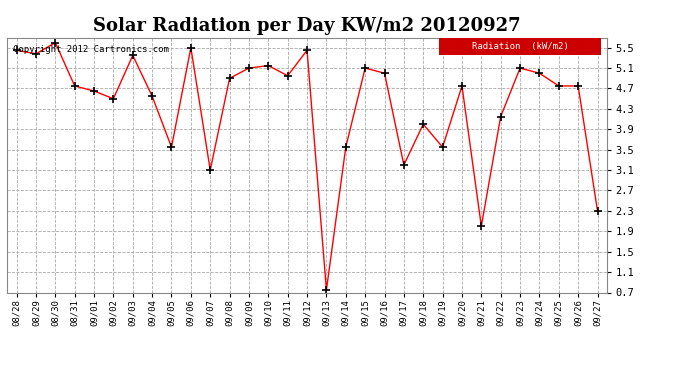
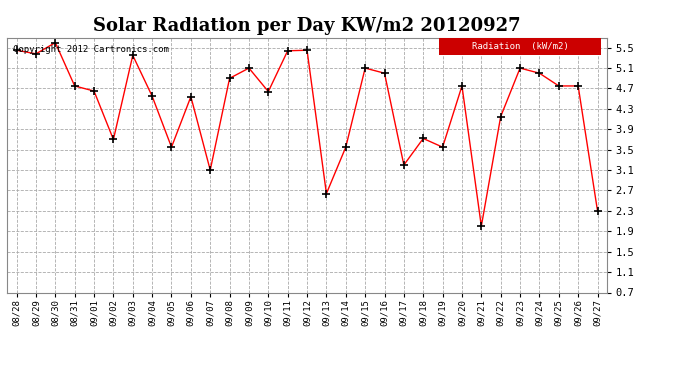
09/02: 4.50 -> 3.70
09/06: 5.50 -> 4.54
09/10: 5.15 -> 4.64
09/11: 4.95 -> 5.44
09/13: 0.75 -> 2.64
09/18: 4.00 -> 3.72
